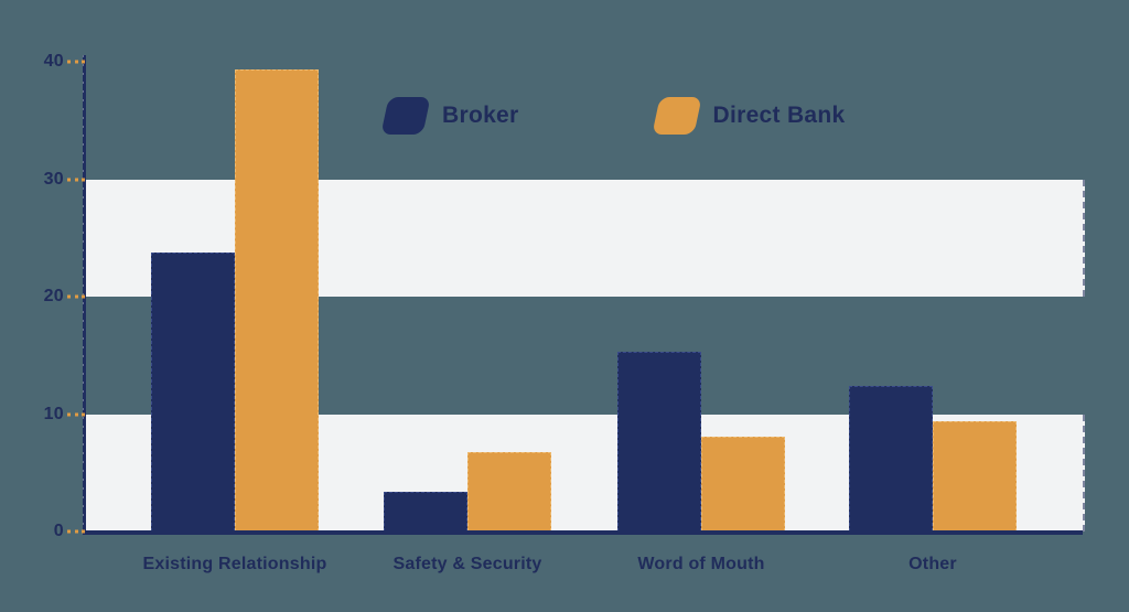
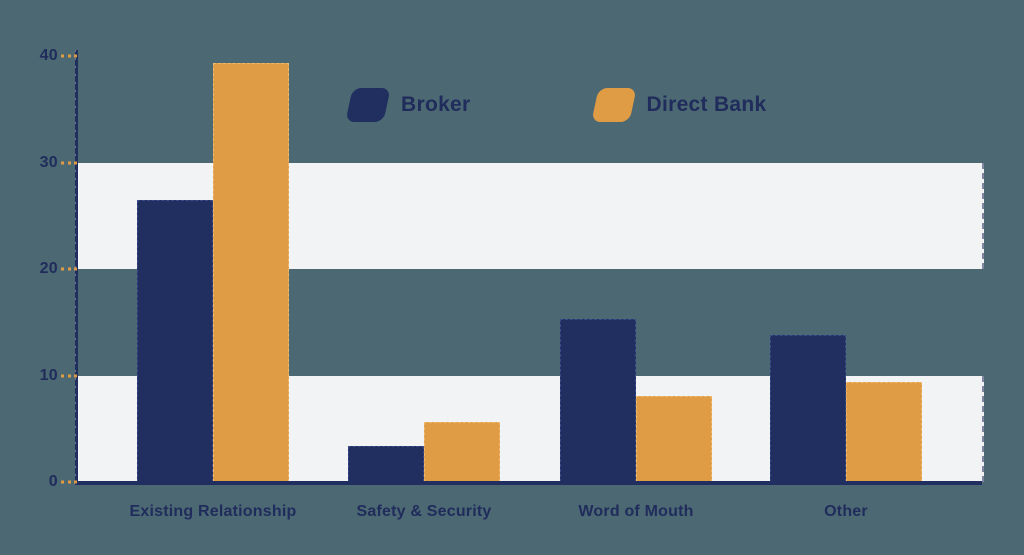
Broker/Existing Relationship: 23.8 -> 26.5
Direct Bank/Safety & Security: 6.8 -> 5.6
Broker/Other: 12.4 -> 13.8
